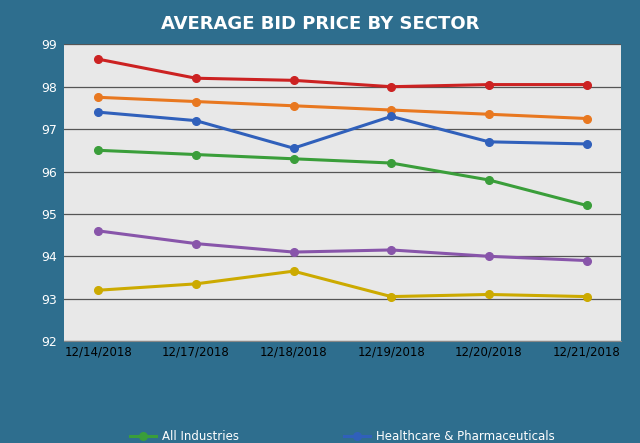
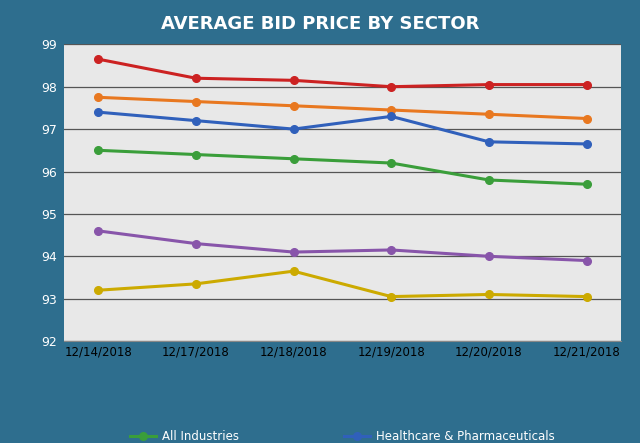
Healthcare & Pharmaceuticals/12/18/2018: 96.55 -> 97.00
All Industries/12/21/2018: 95.2 -> 95.7
